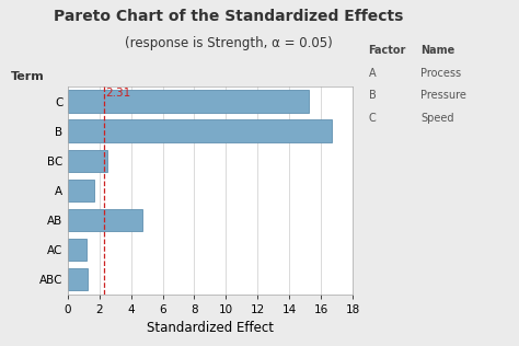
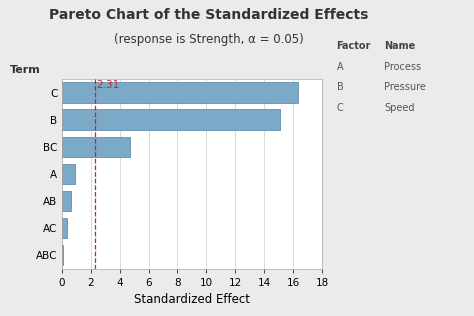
C: 15.2 -> 16.3
B: 16.7 -> 15.1
BC: 2.5 -> 4.7
A: 1.7 -> 0.9
AB: 4.7 -> 0.7
AC: 1.2 -> 0.3
ABC: 1.3 -> 0.1
